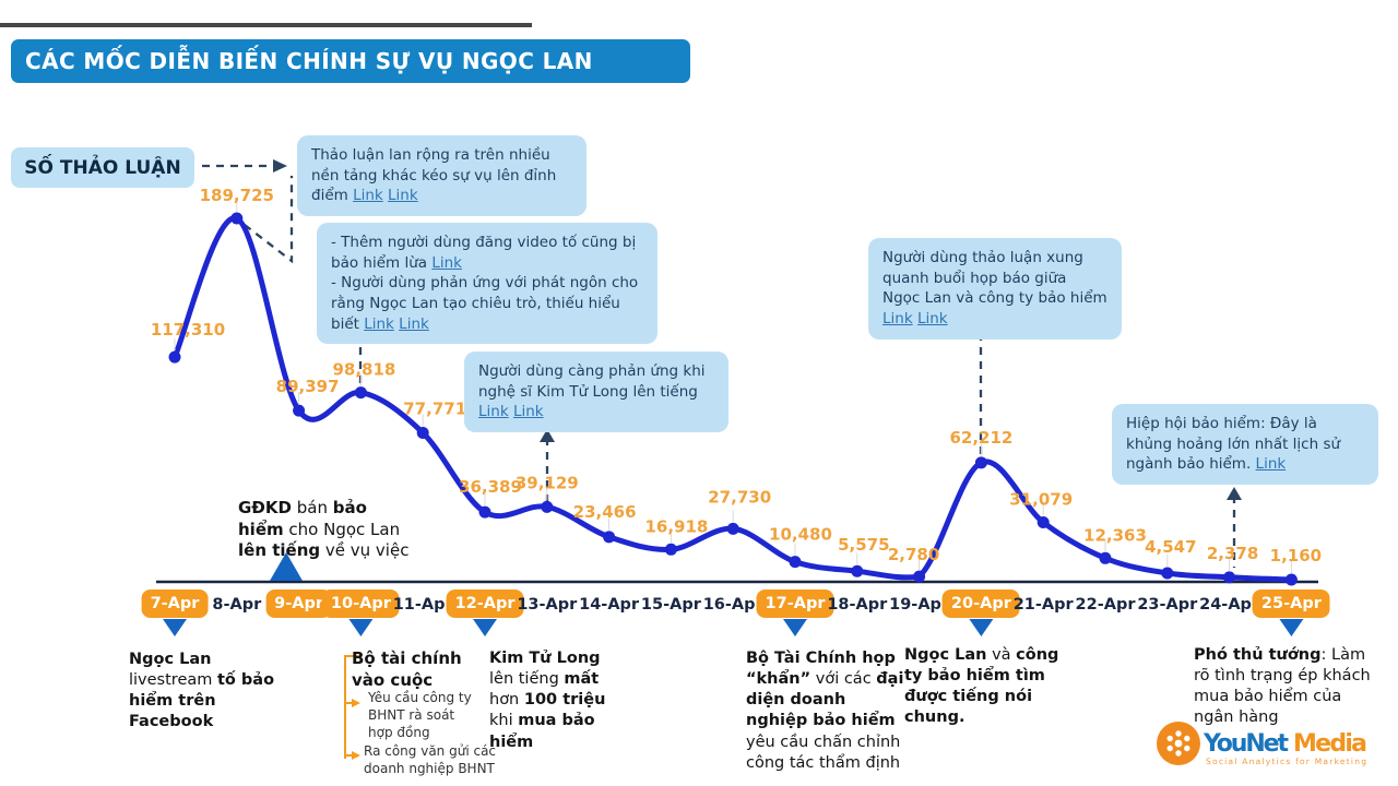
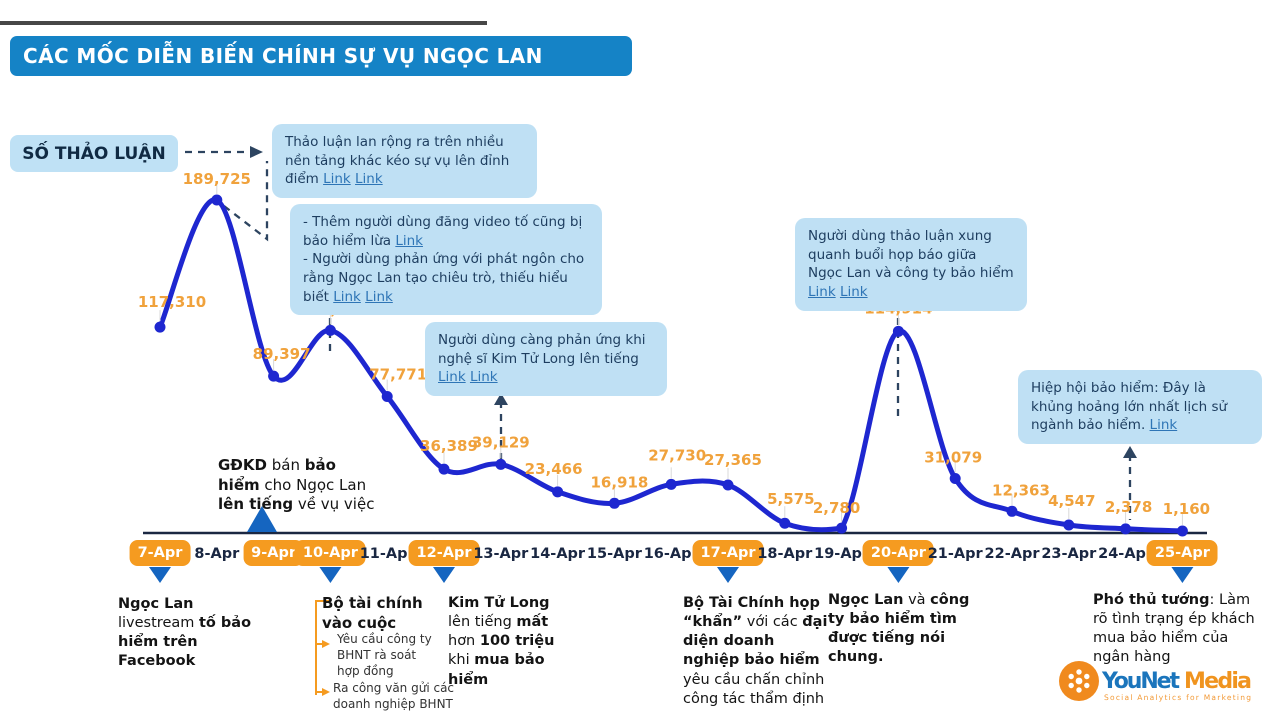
10-Apr: 98,818 -> 115,445
17-Apr: 10,480 -> 27,365
20-Apr: 62,212 -> 114,914
